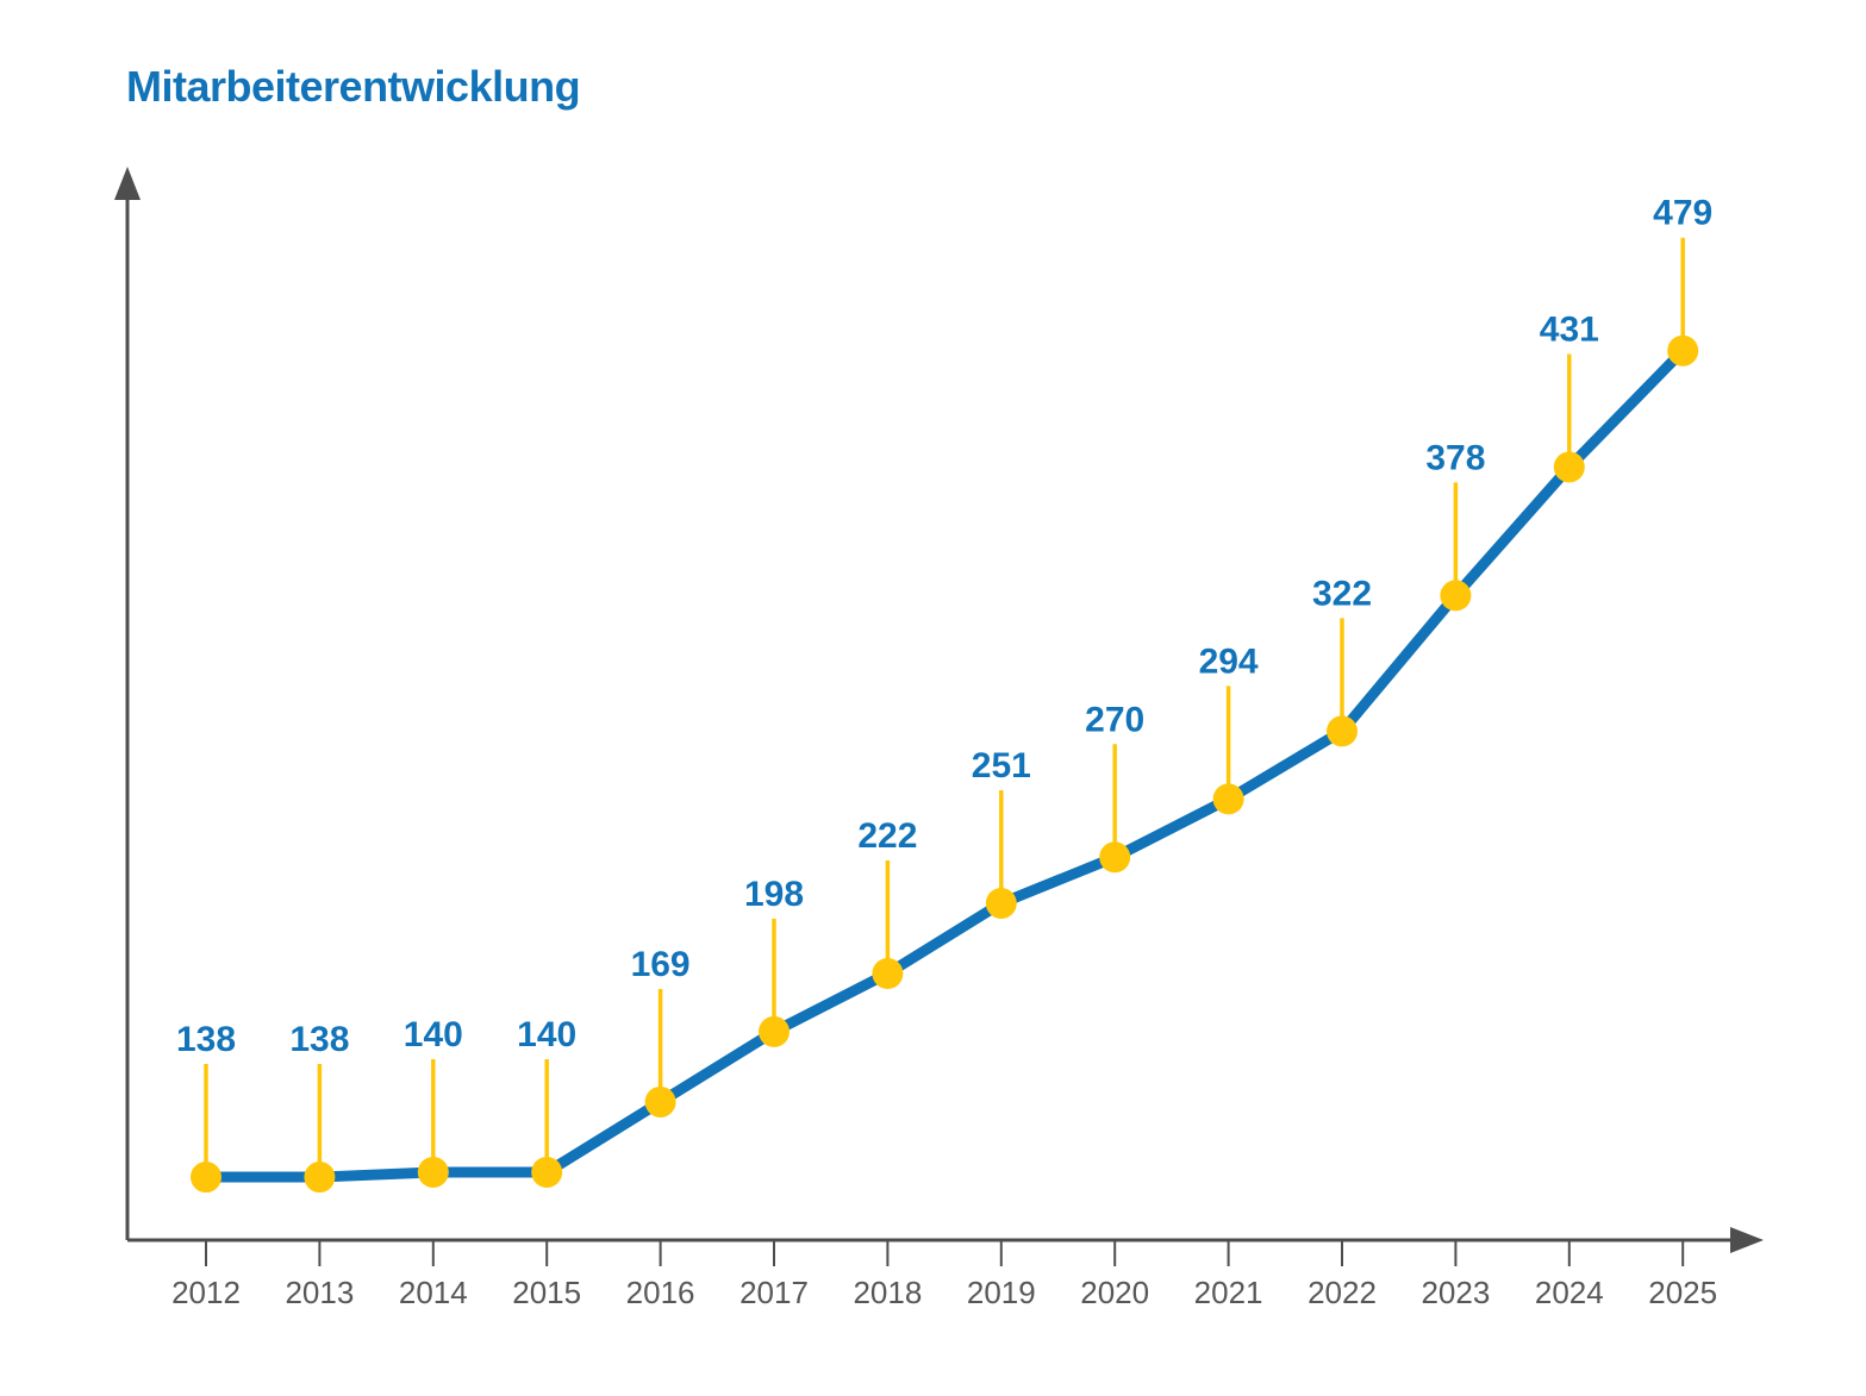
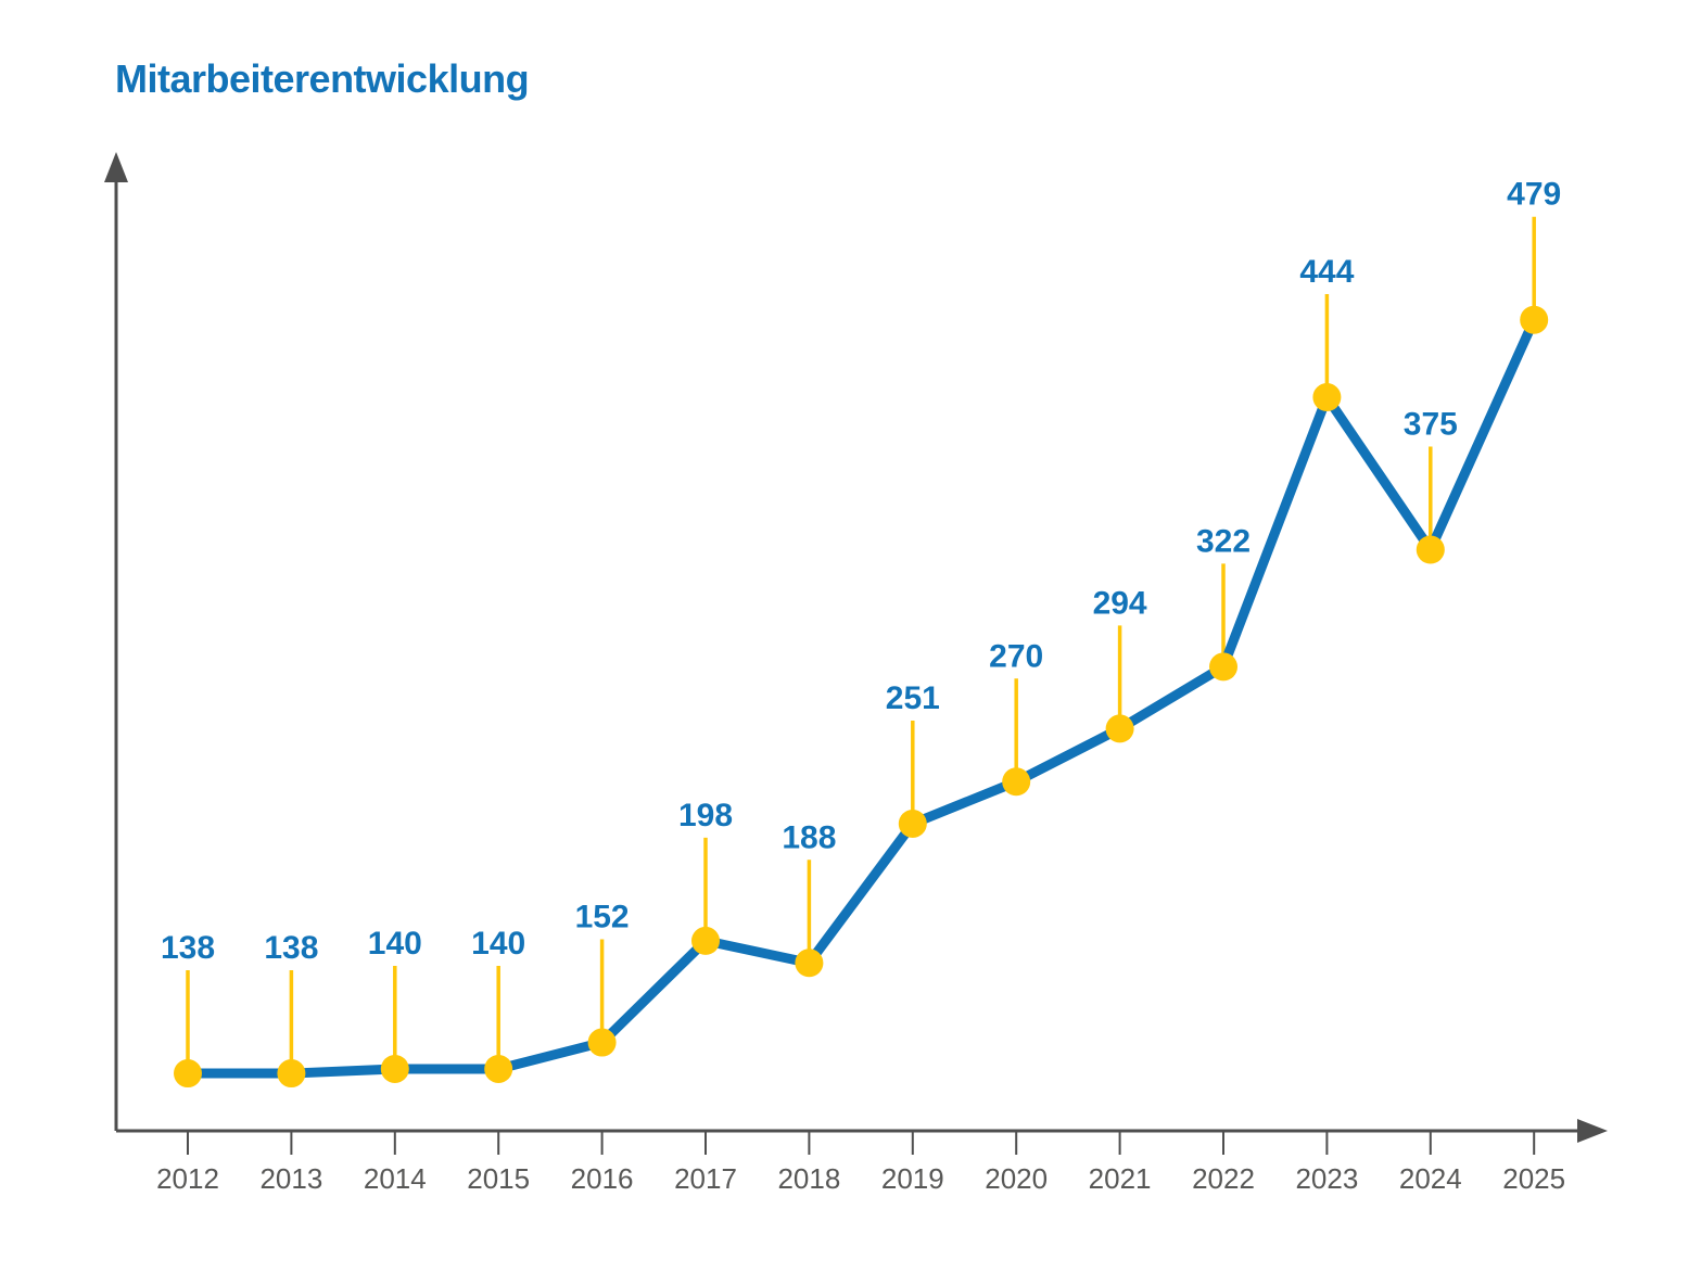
2016: 169 -> 152
2018: 222 -> 188
2023: 378 -> 444
2024: 431 -> 375
